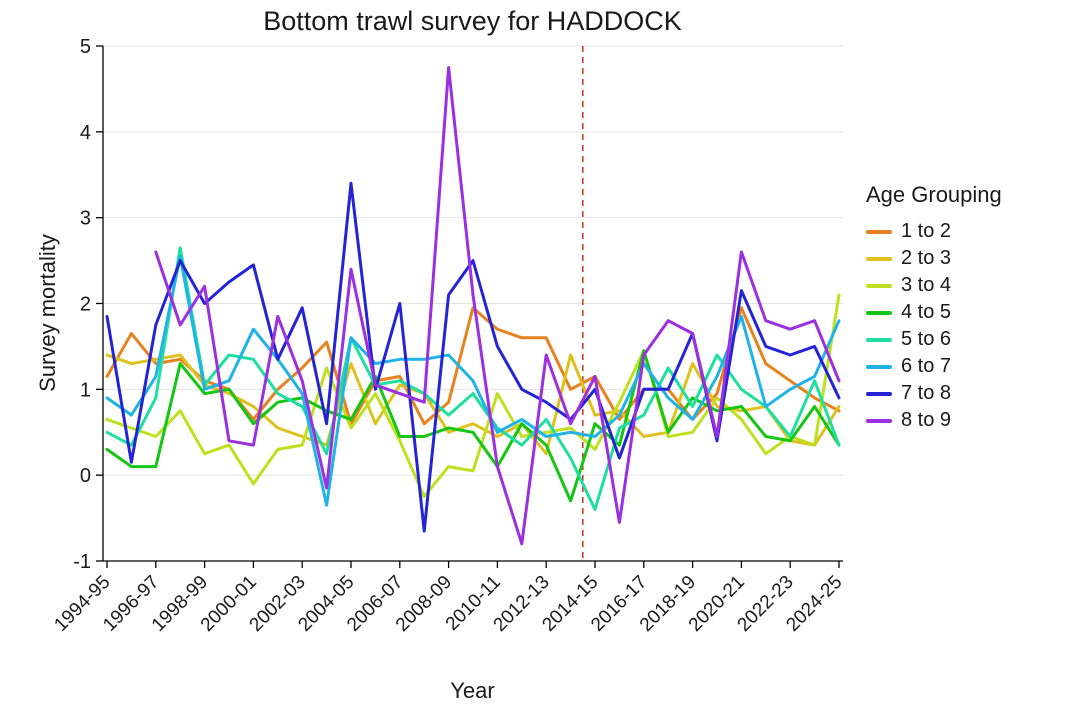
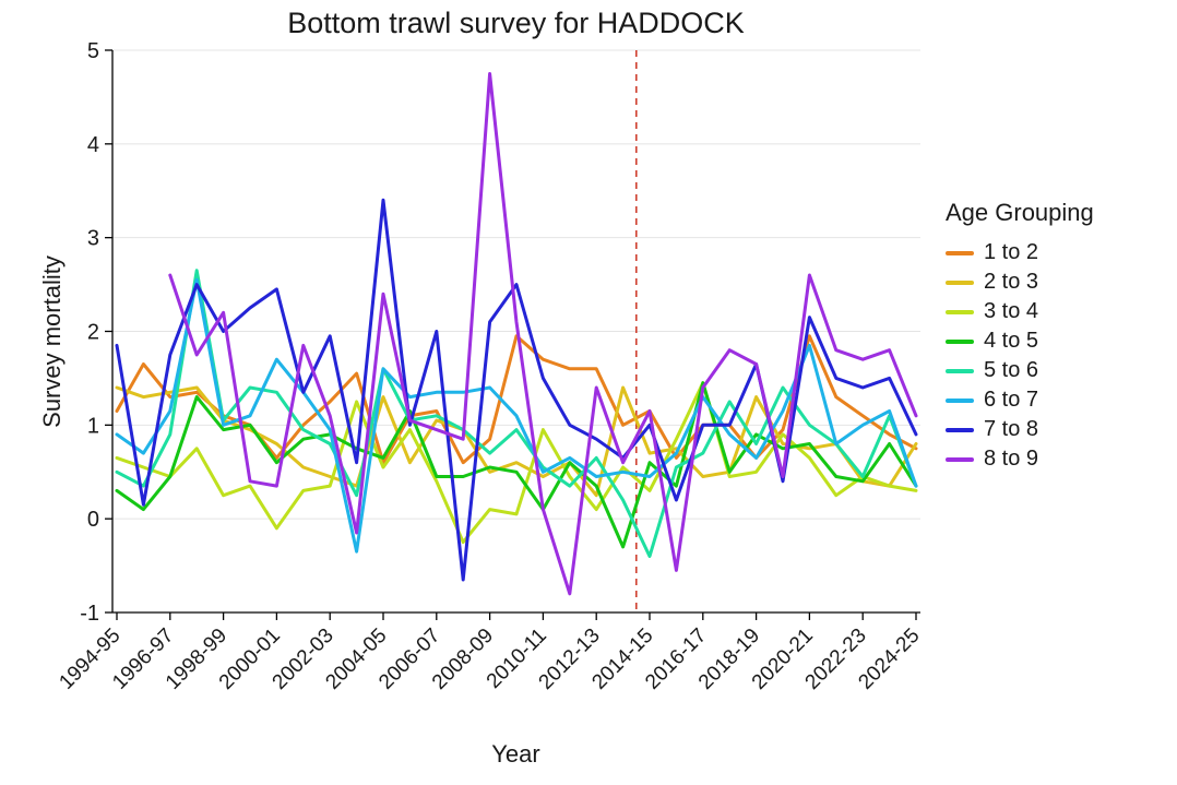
4 to 5/1996-97: 0.1 -> 0.5
3 to 4/2012-13: 0.5 -> 0.1
3 to 4/2024-25: 2.1 -> 0.3
6 to 7/2024-25: 1.8 -> 0.3
